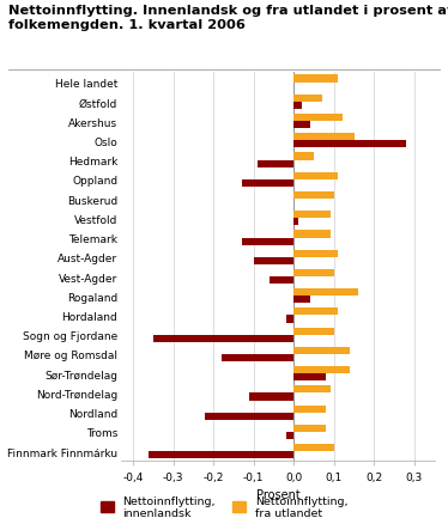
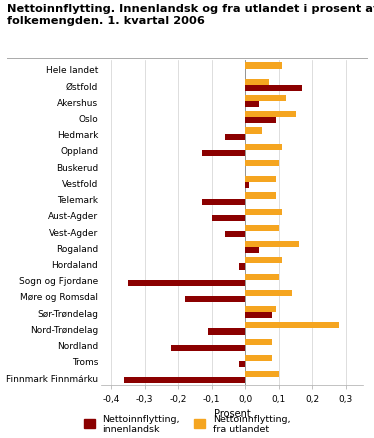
Nettoinnflytting, innenlandsk/Østfold: 0,02 -> 0,17
Nettoinnflytting, innenlandsk/Oslo: 0,28 -> 0,09
Nettoinnflytting, innenlandsk/Hedmark: -0,09 -> -0,06
Nettoinnflytting, fra utlandet/Sør-Trøndelag: 0,14 -> 0,09
Nettoinnflytting, fra utlandet/Nord-Trøndelag: 0,09 -> 0,28
